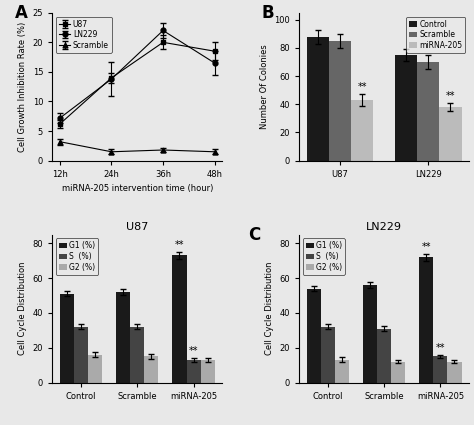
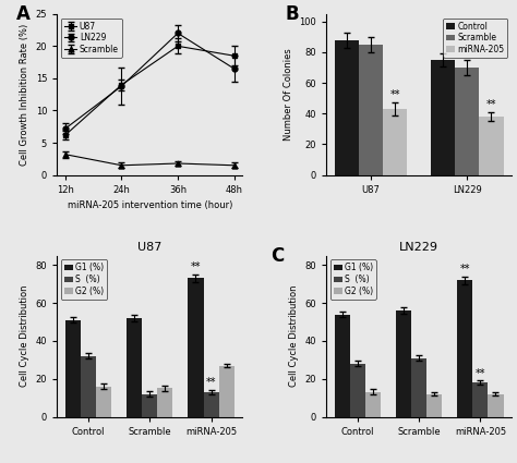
U87/S (%)/Scramble: 32 -> 12
U87/G2 (%)/miRNA-205: 13 -> 27
LN229/S (%)/Control: 32 -> 28
LN229/S (%)/miRNA-205: 15 -> 18
